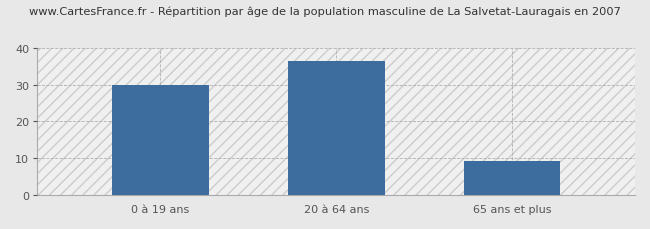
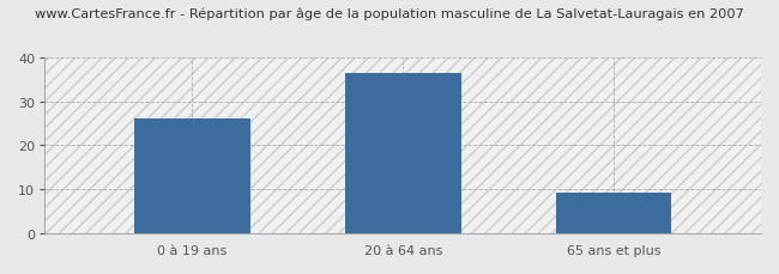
0 à 19 ans: 30.0 -> 26.0
